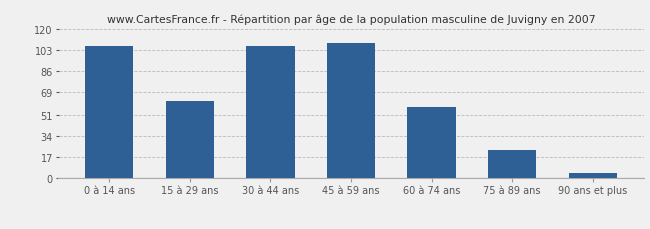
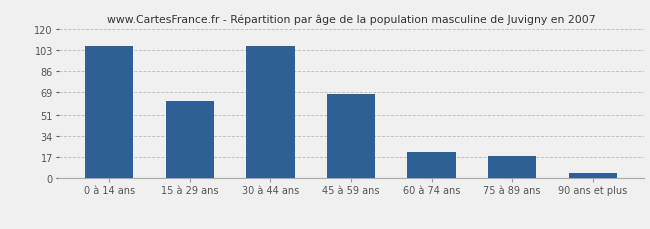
45 à 59 ans: 109 -> 68
60 à 74 ans: 57 -> 21
75 à 89 ans: 23 -> 18
